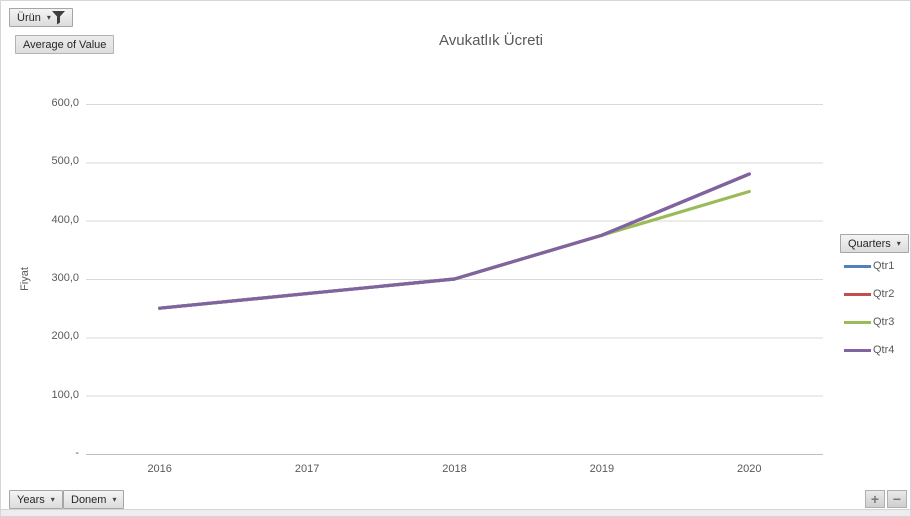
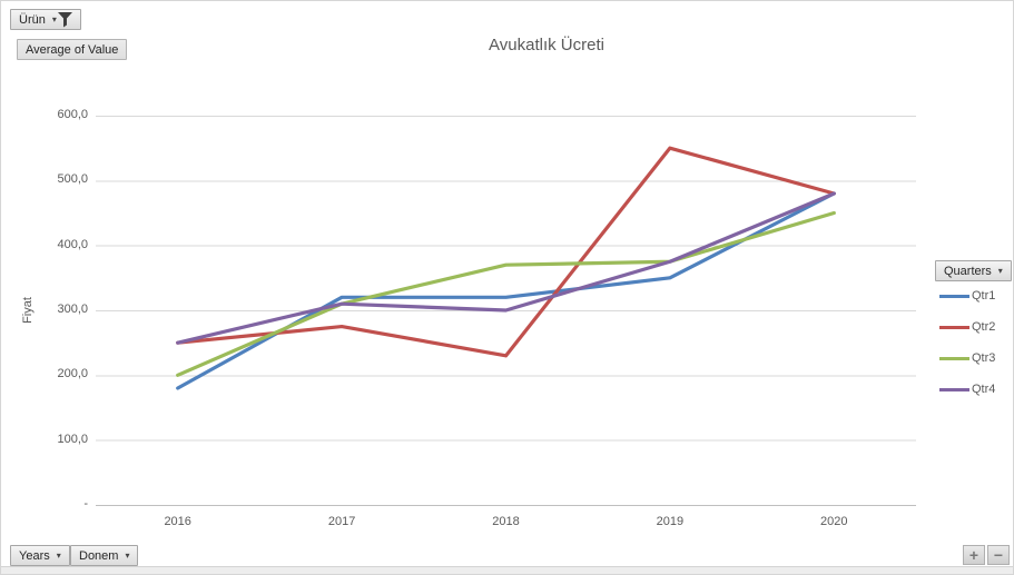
Qtr1/2016: 250 -> 180
Qtr3/2016: 250 -> 200
Qtr1/2017: 280 -> 320
Qtr3/2017: 280 -> 310
Qtr4/2017: 280 -> 310
Qtr1/2018: 300 -> 320
Qtr2/2018: 300 -> 230
Qtr3/2018: 300 -> 370
Qtr1/2019: 380 -> 350
Qtr2/2019: 380 -> 550
